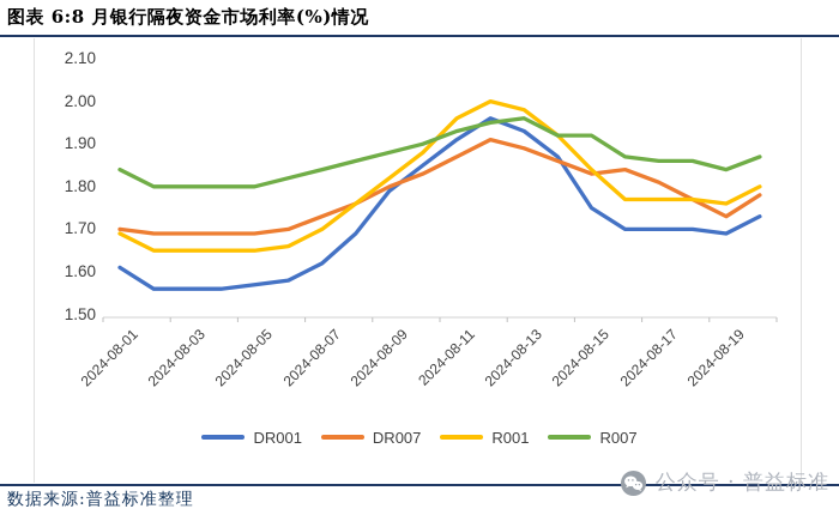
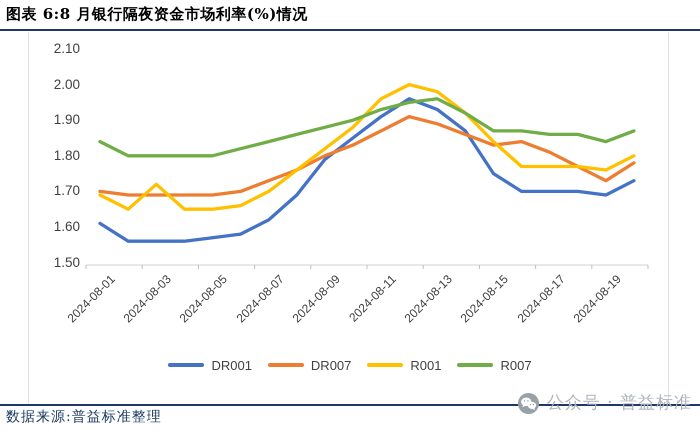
R001/2024-08-03: 1.65 -> 1.72
R007/2024-08-15: 1.92 -> 1.87
